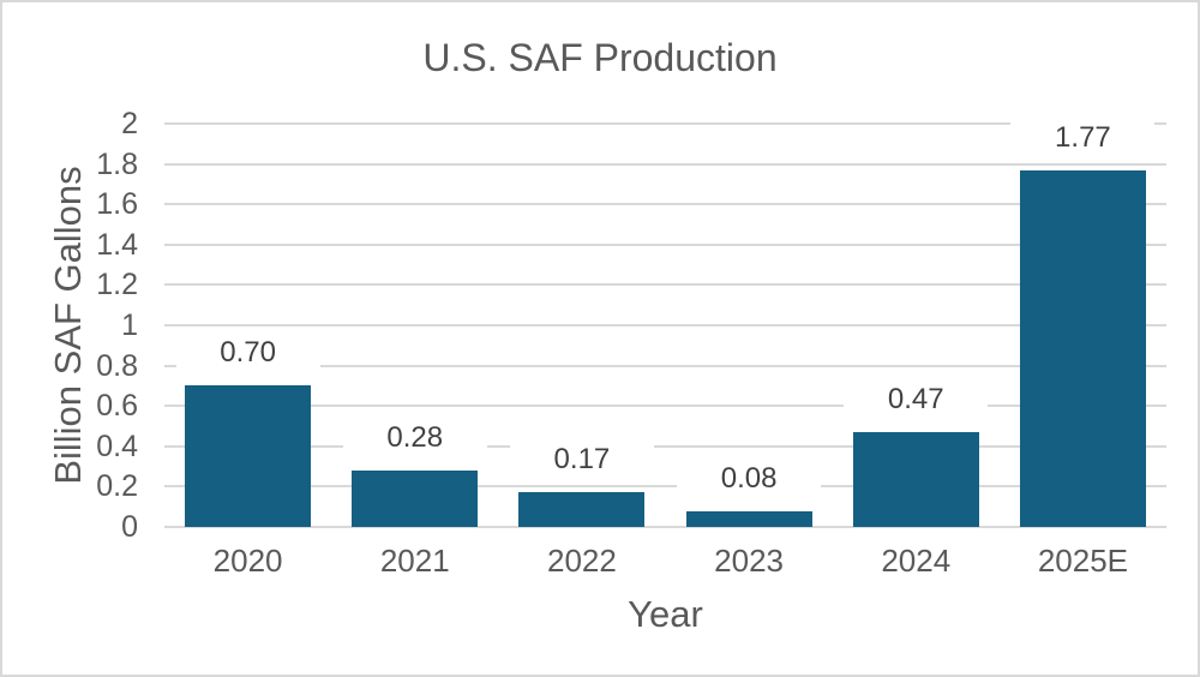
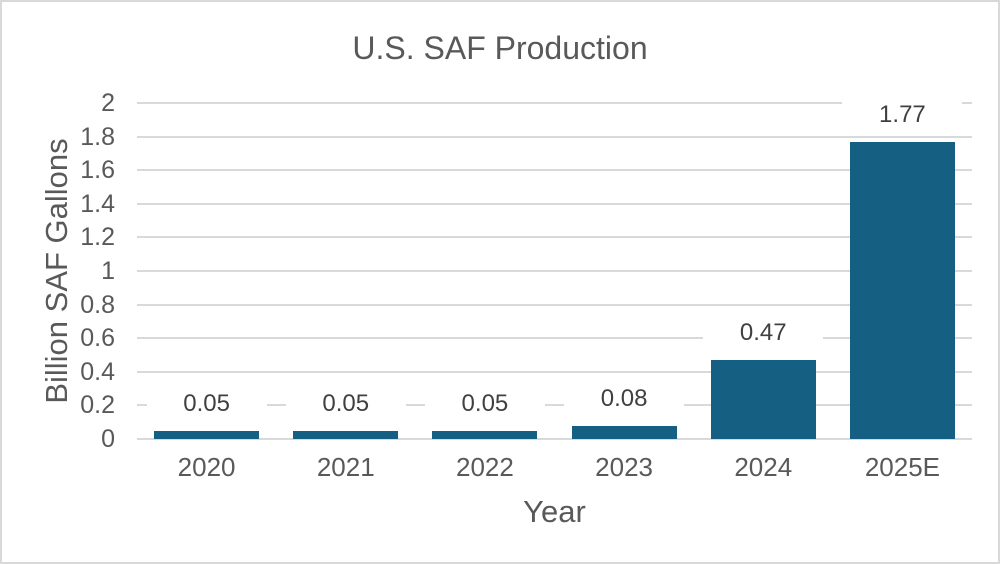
2020: 0.70 -> 0.05
2021: 0.28 -> 0.05
2022: 0.17 -> 0.05
